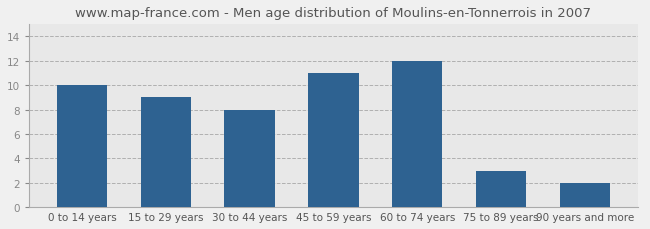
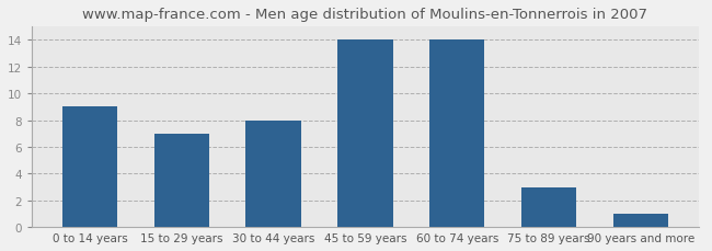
0 to 14 years: 10 -> 9
15 to 29 years: 9 -> 7
45 to 59 years: 11 -> 14
60 to 74 years: 12 -> 14
90 years and more: 2 -> 1
